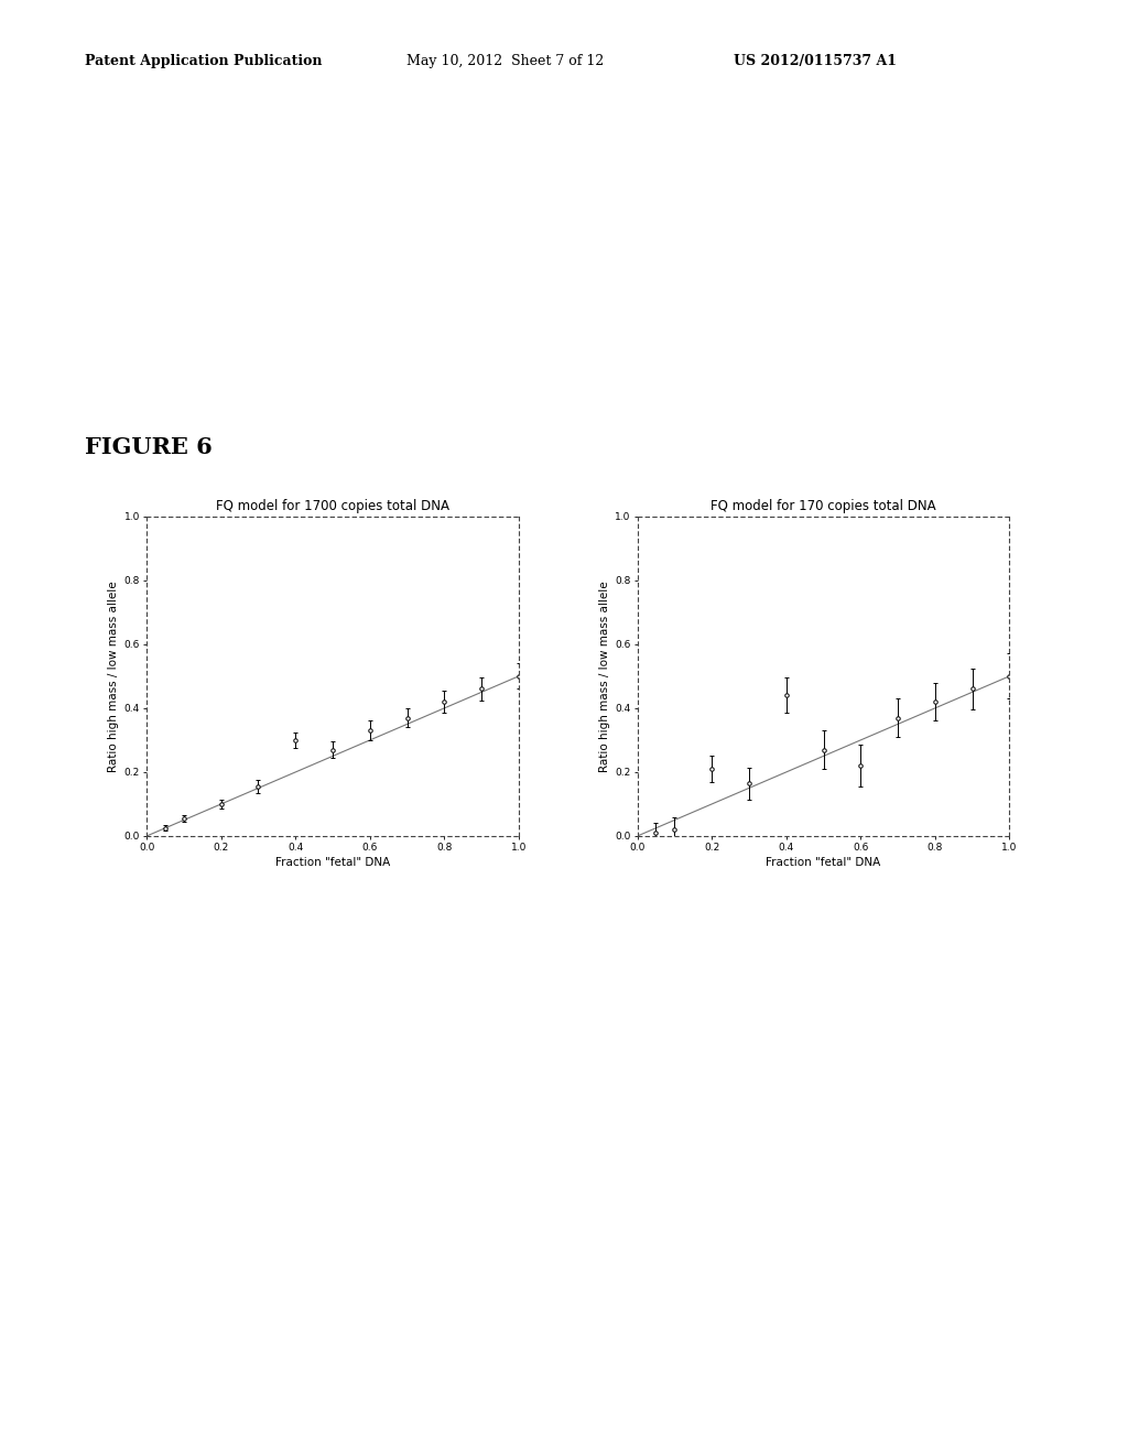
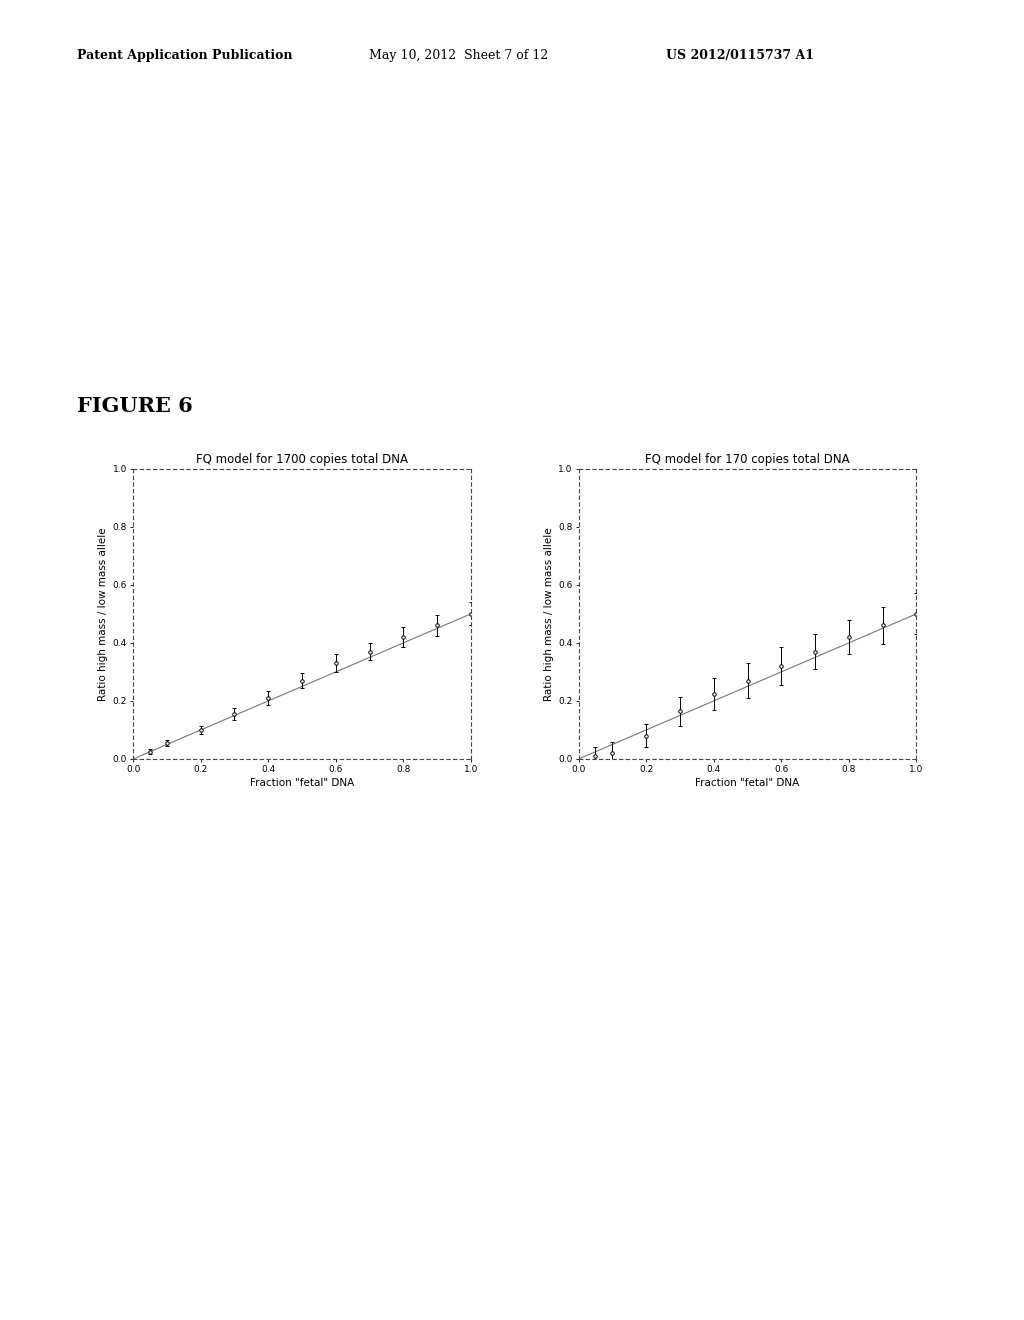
FQ model for 1700 copies total DNA/0.4: 0.300 -> 0.210
FQ model for 170 copies total DNA/0.2: 0.210 -> 0.080
FQ model for 170 copies total DNA/0.4: 0.440 -> 0.225
FQ model for 170 copies total DNA/0.6: 0.220 -> 0.320
